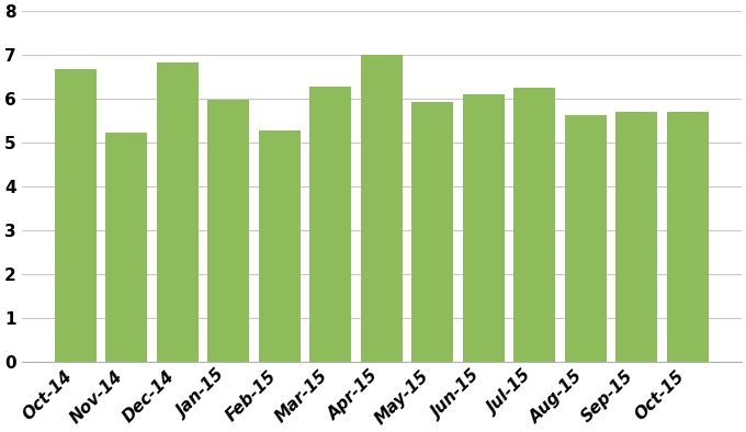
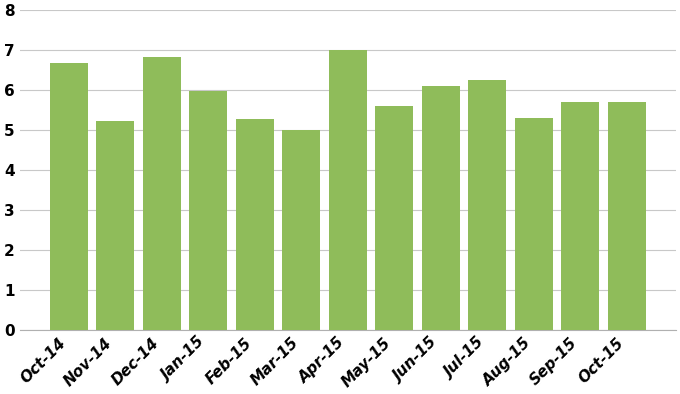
Mar-15: 6.28 -> 5.00
May-15: 5.93 -> 5.60
Aug-15: 5.63 -> 5.30
